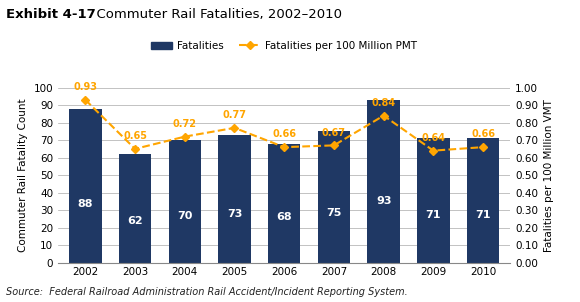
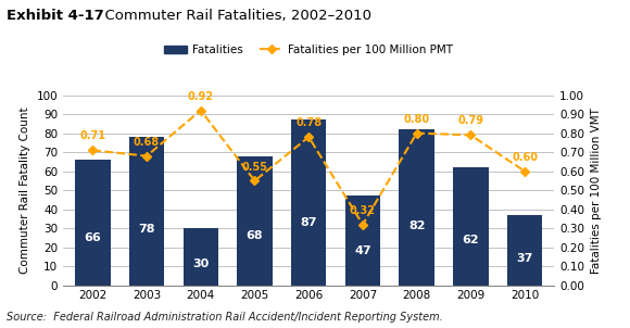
Fatalities/2002: 88 -> 66
Fatalities per 100 Million PMT/2002: 0.93 -> 0.71
Fatalities/2003: 62 -> 78
Fatalities per 100 Million PMT/2003: 0.65 -> 0.68
Fatalities/2004: 70 -> 30
Fatalities per 100 Million PMT/2004: 0.72 -> 0.92
Fatalities/2005: 73 -> 68
Fatalities per 100 Million PMT/2005: 0.77 -> 0.55
Fatalities/2006: 68 -> 87
Fatalities per 100 Million PMT/2006: 0.66 -> 0.78
Fatalities/2007: 75 -> 47
Fatalities per 100 Million PMT/2007: 0.67 -> 0.32
Fatalities/2008: 93 -> 82
Fatalities per 100 Million PMT/2008: 0.84 -> 0.80
Fatalities/2009: 71 -> 62
Fatalities per 100 Million PMT/2009: 0.64 -> 0.79
Fatalities/2010: 71 -> 37
Fatalities per 100 Million PMT/2010: 0.66 -> 0.60
